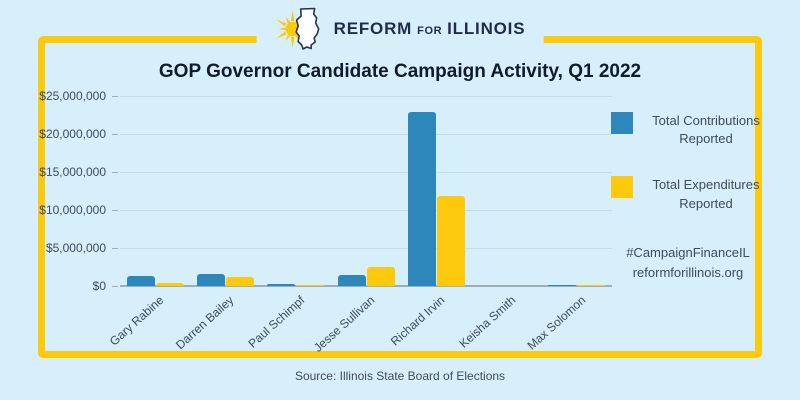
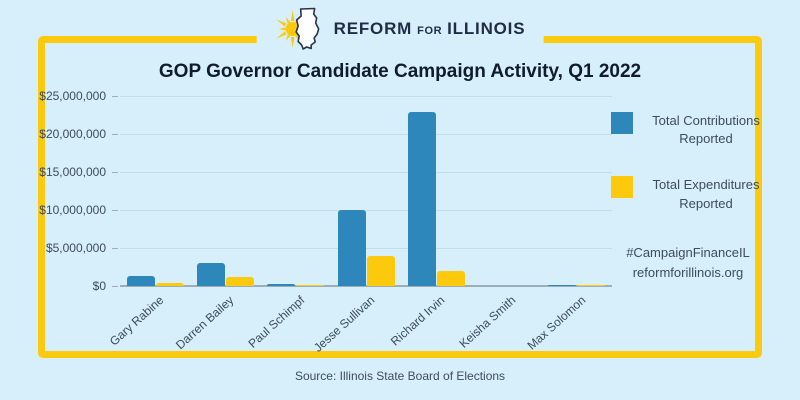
Total Contributions Reported/Darren Bailey: $2000000 -> $3000000
Total Contributions Reported/Jesse Sullivan: $1000000 -> $10000000
Total Expenditures Reported/Jesse Sullivan: $2000000 -> $4000000
Total Expenditures Reported/Richard Irvin: $12000000 -> $2000000
